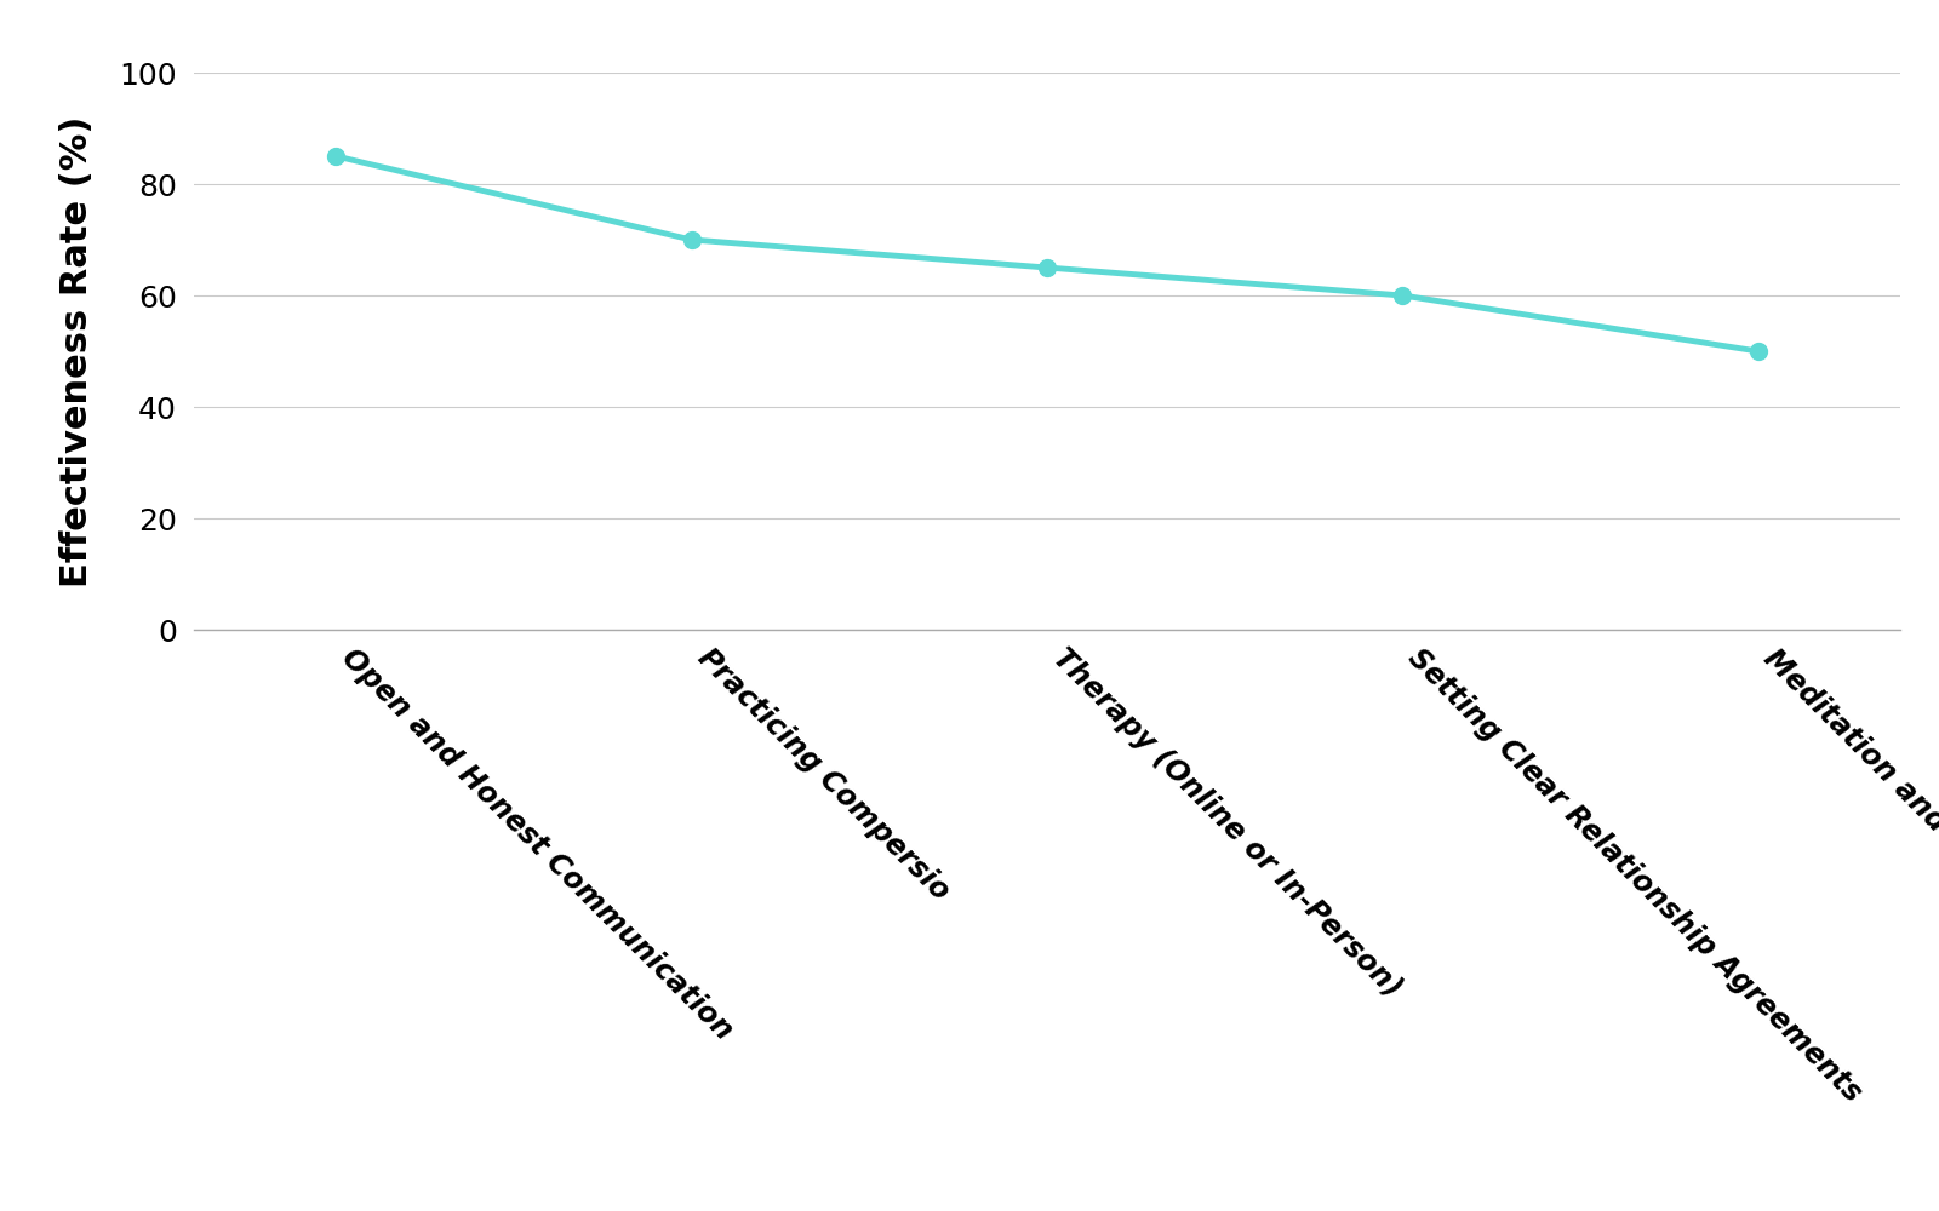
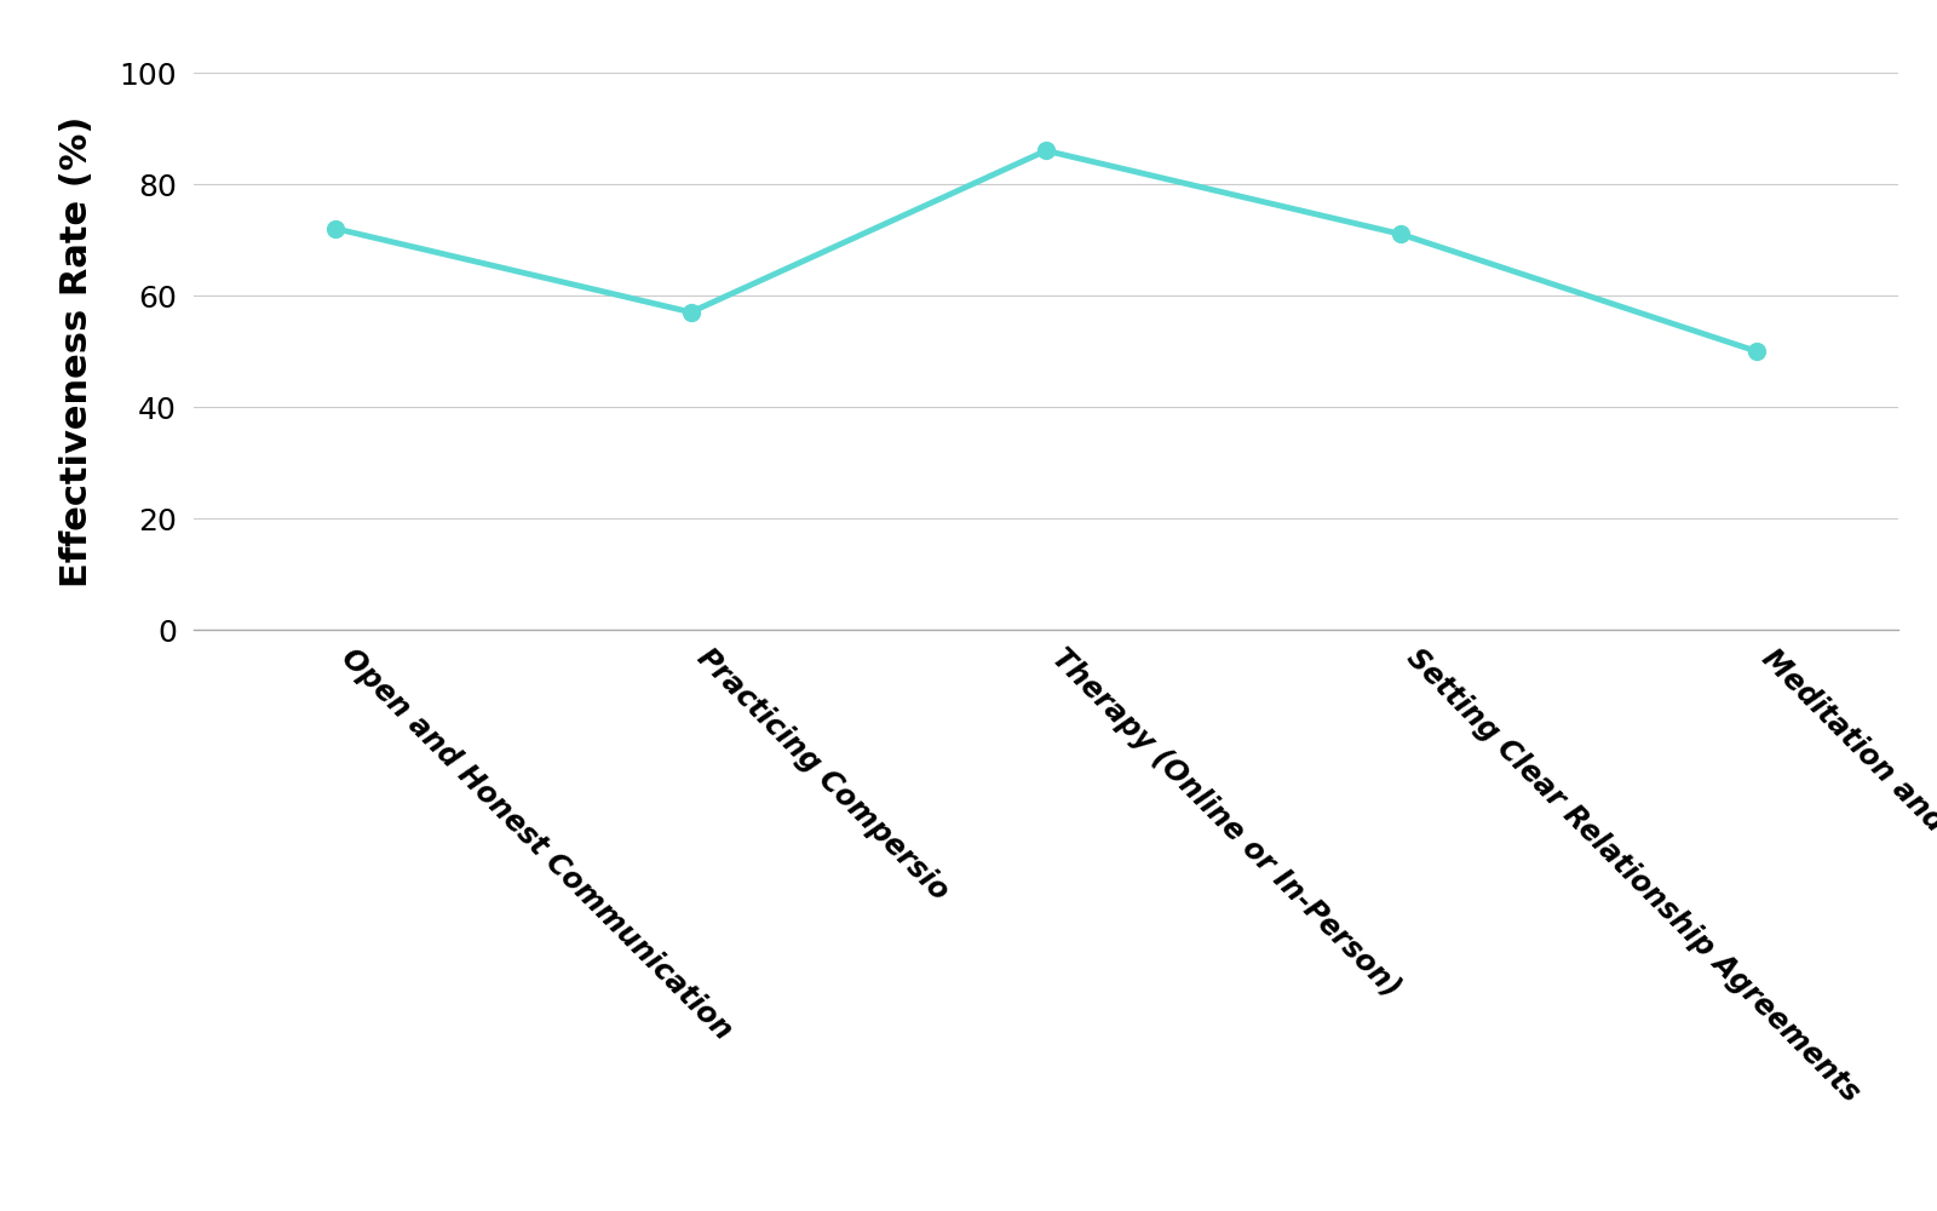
Open and Honest Communication: 85 -> 72
Practicing Compersio: 70 -> 57
Therapy (Online or In-Person): 65 -> 86
Setting Clear Relationship Agreements: 60 -> 71
